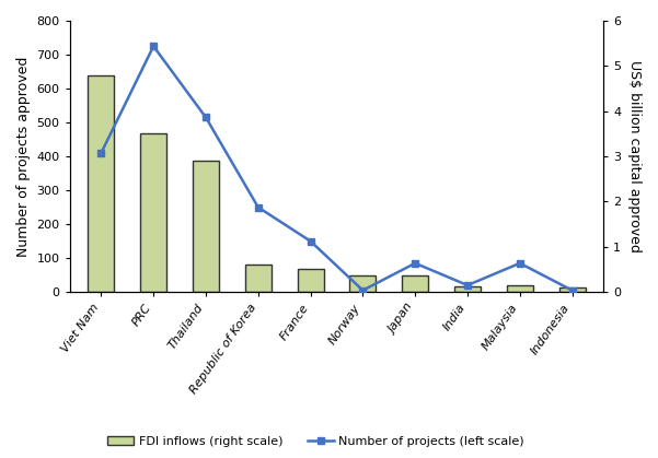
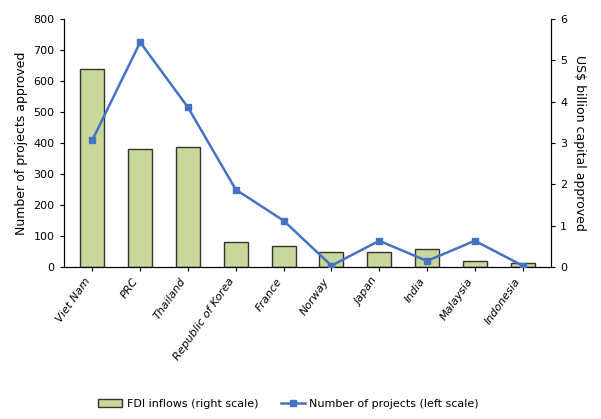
FDI inflows (right scale)/PRC: 3.50 -> 2.85
FDI inflows (right scale)/India: 0.13 -> 0.45
